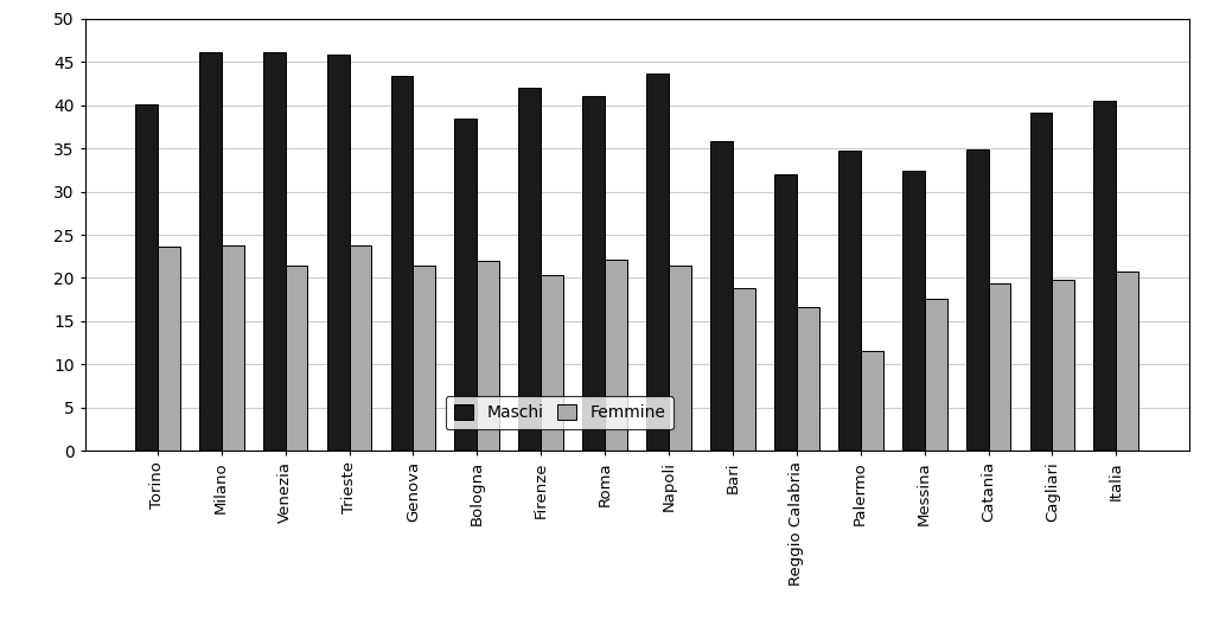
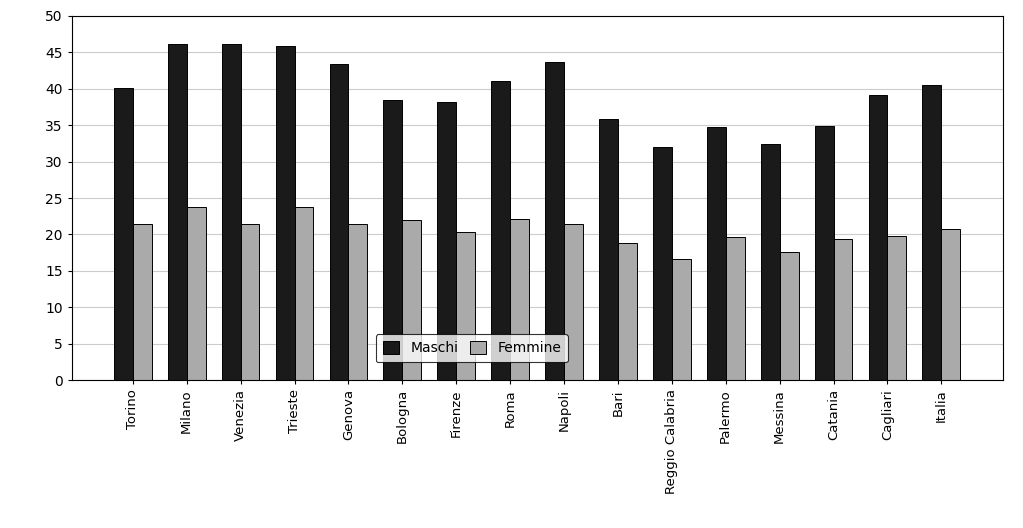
Femmine/Torino: 23.6 -> 21.4
Maschi/Firenze: 42.0 -> 38.2
Femmine/Palermo: 11.6 -> 19.7
